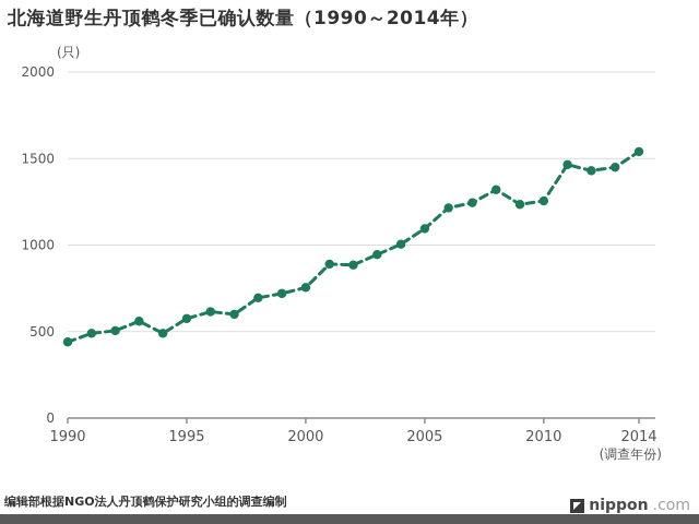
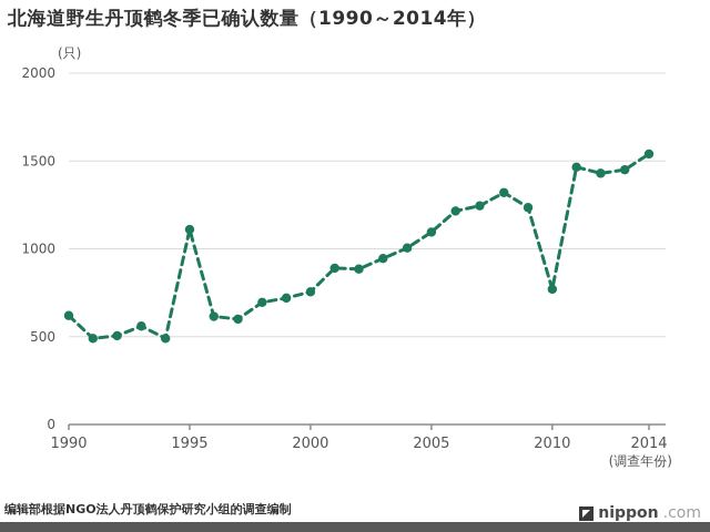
1990: 440 -> 620
1995: 580 -> 1110
2010: 1260 -> 770
